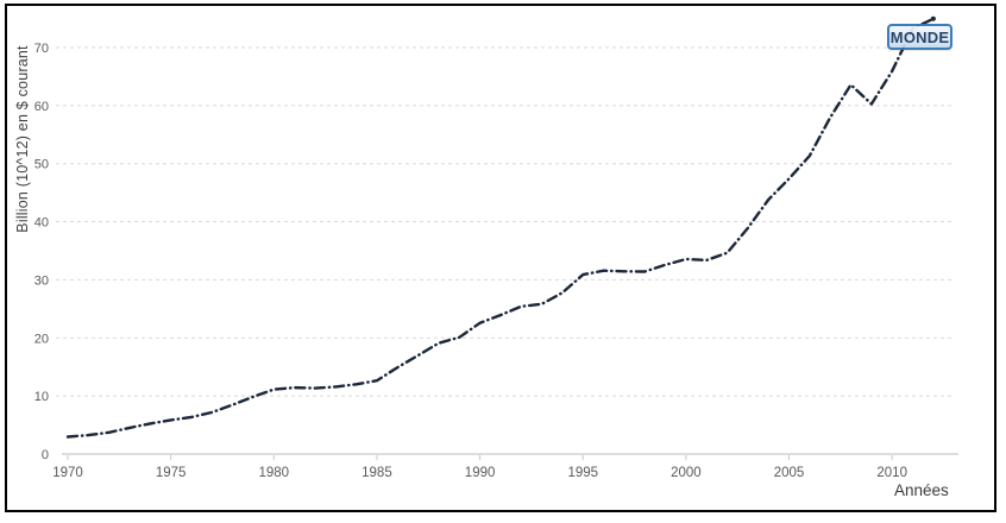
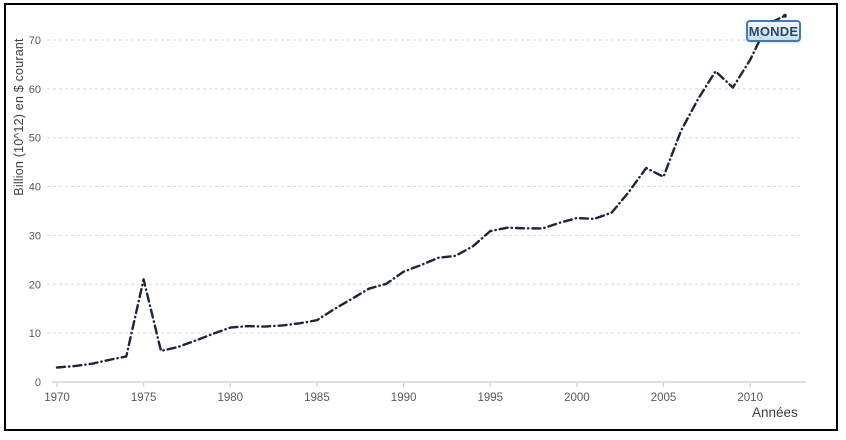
1975: 6 -> 21
2005: 47 -> 42
